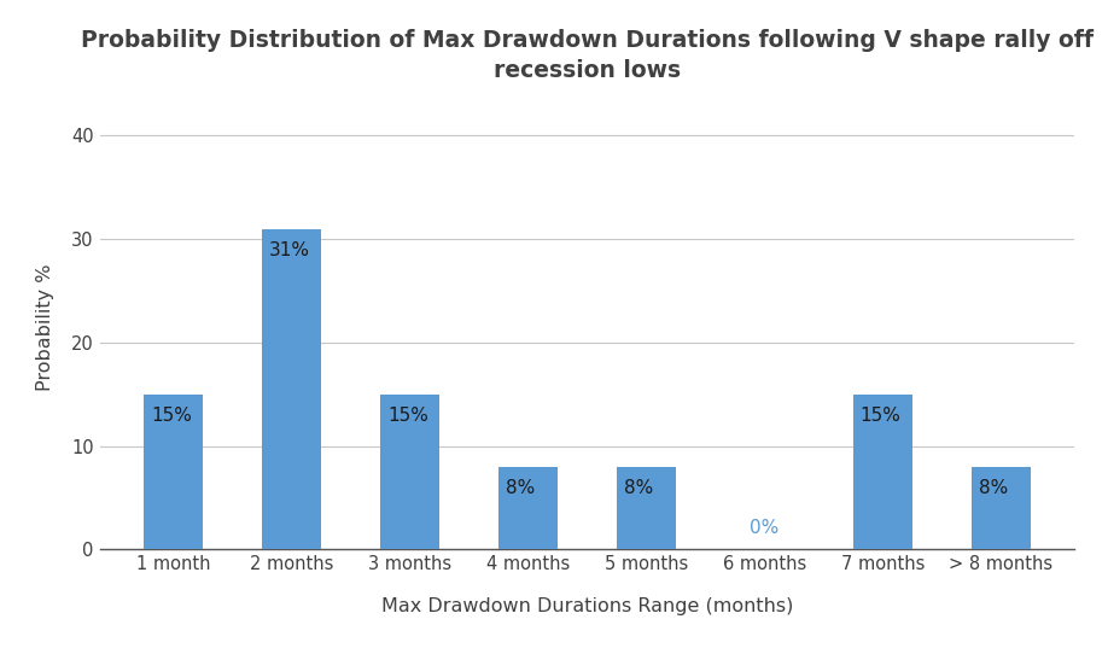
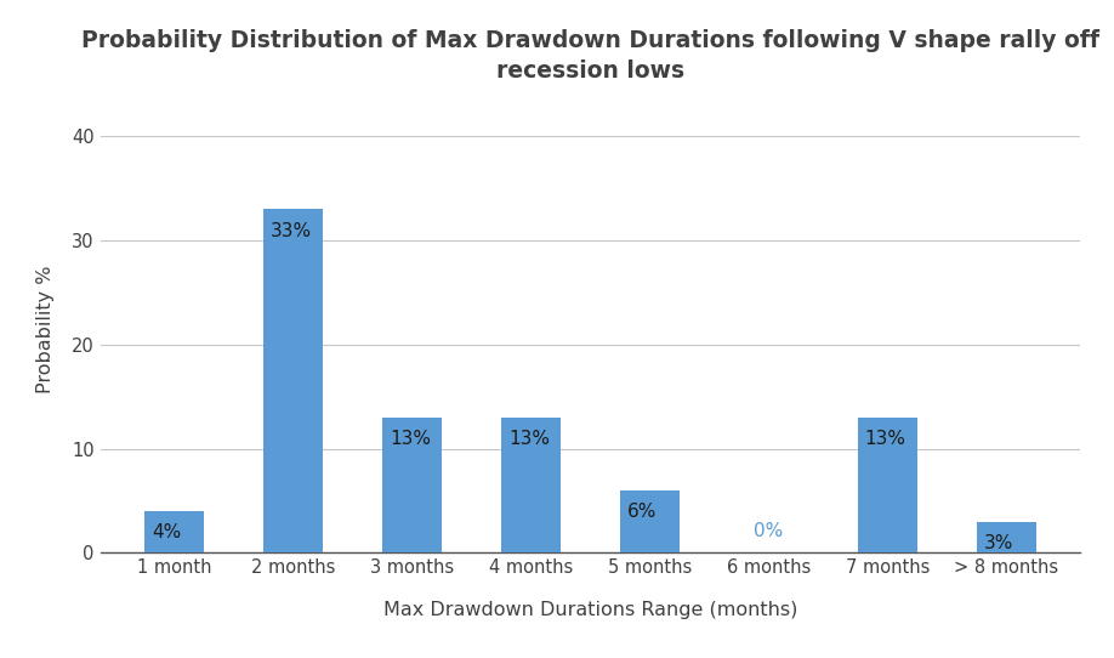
1 month: 15% -> 4%
2 months: 31% -> 33%
3 months: 15% -> 13%
4 months: 8% -> 13%
5 months: 8% -> 6%
7 months: 15% -> 13%
> 8 months: 8% -> 3%
